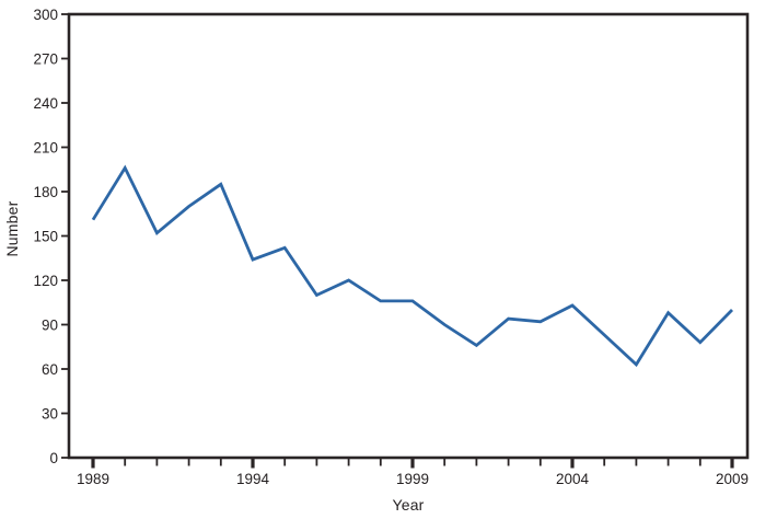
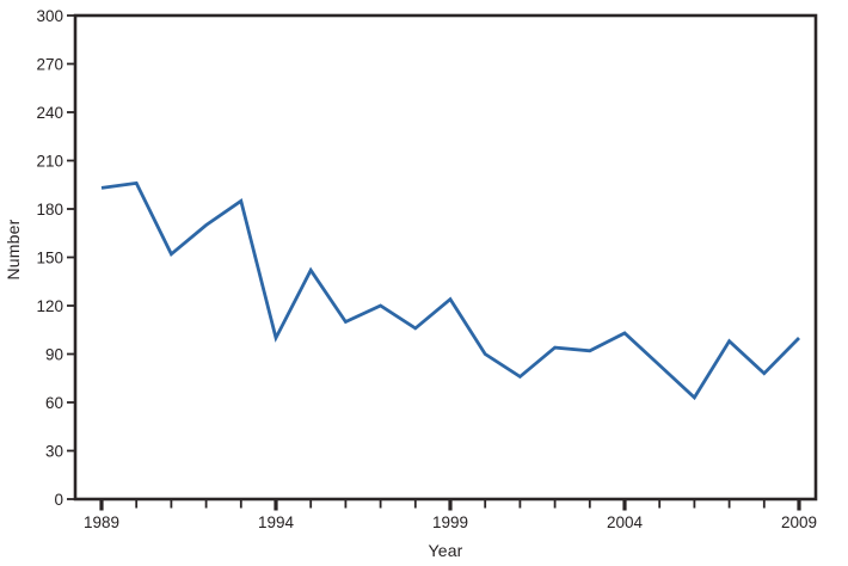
1989: 161 -> 193
1994: 134 -> 100
1999: 106 -> 124
